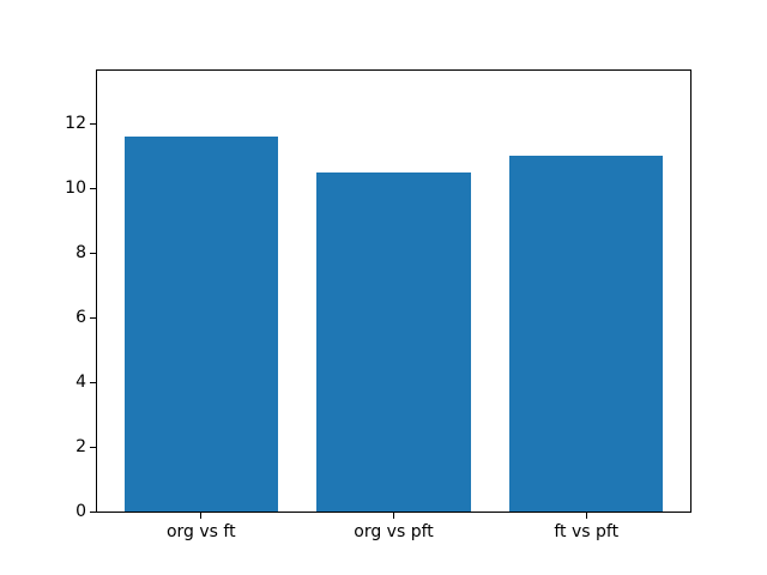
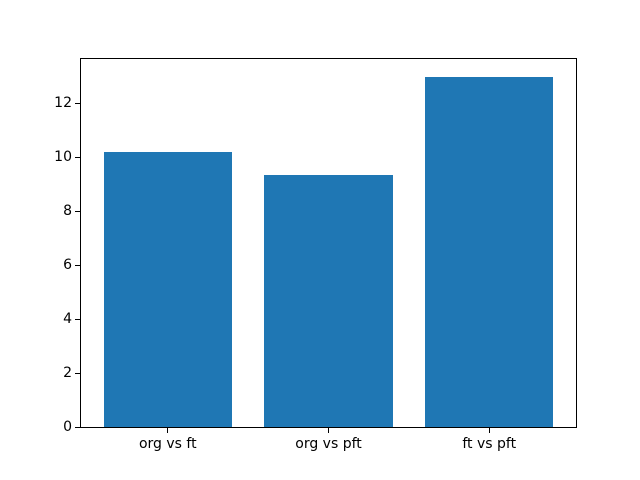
org vs ft: 11.6 -> 10.2
org vs pft: 10.5 -> 9.3
ft vs pft: 11.0 -> 13.0
